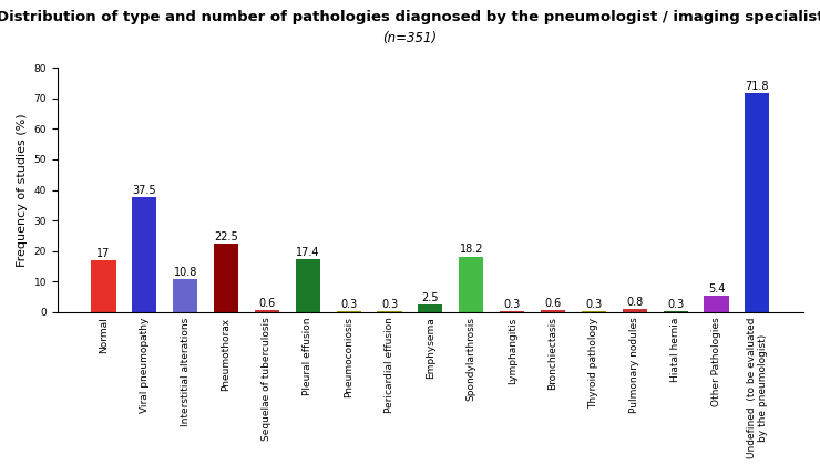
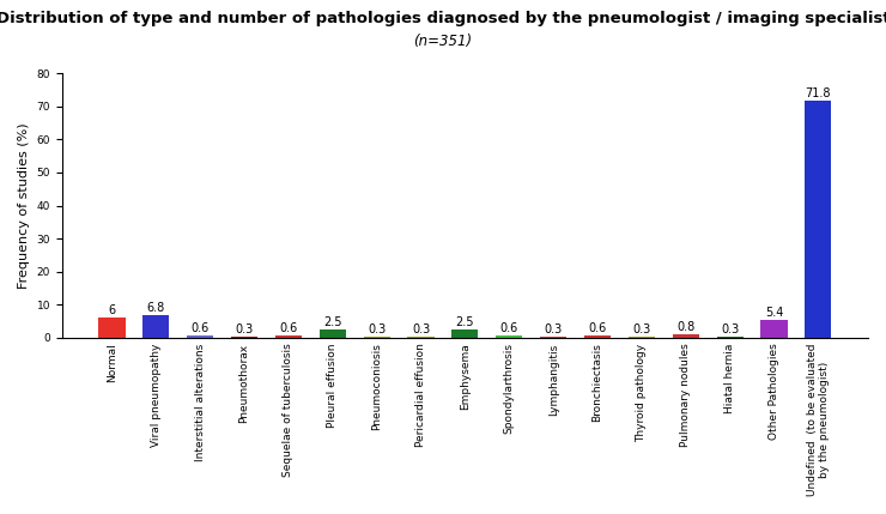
Normal: 17 -> 6
Viral pneumopathy: 37.5 -> 6.8
Interstitial alterations: 10.8 -> 0.6
Pneumothorax: 22.5 -> 0.3
Pleural effusion: 17.4 -> 2.5
Spondylarthrosis: 18.2 -> 0.6
